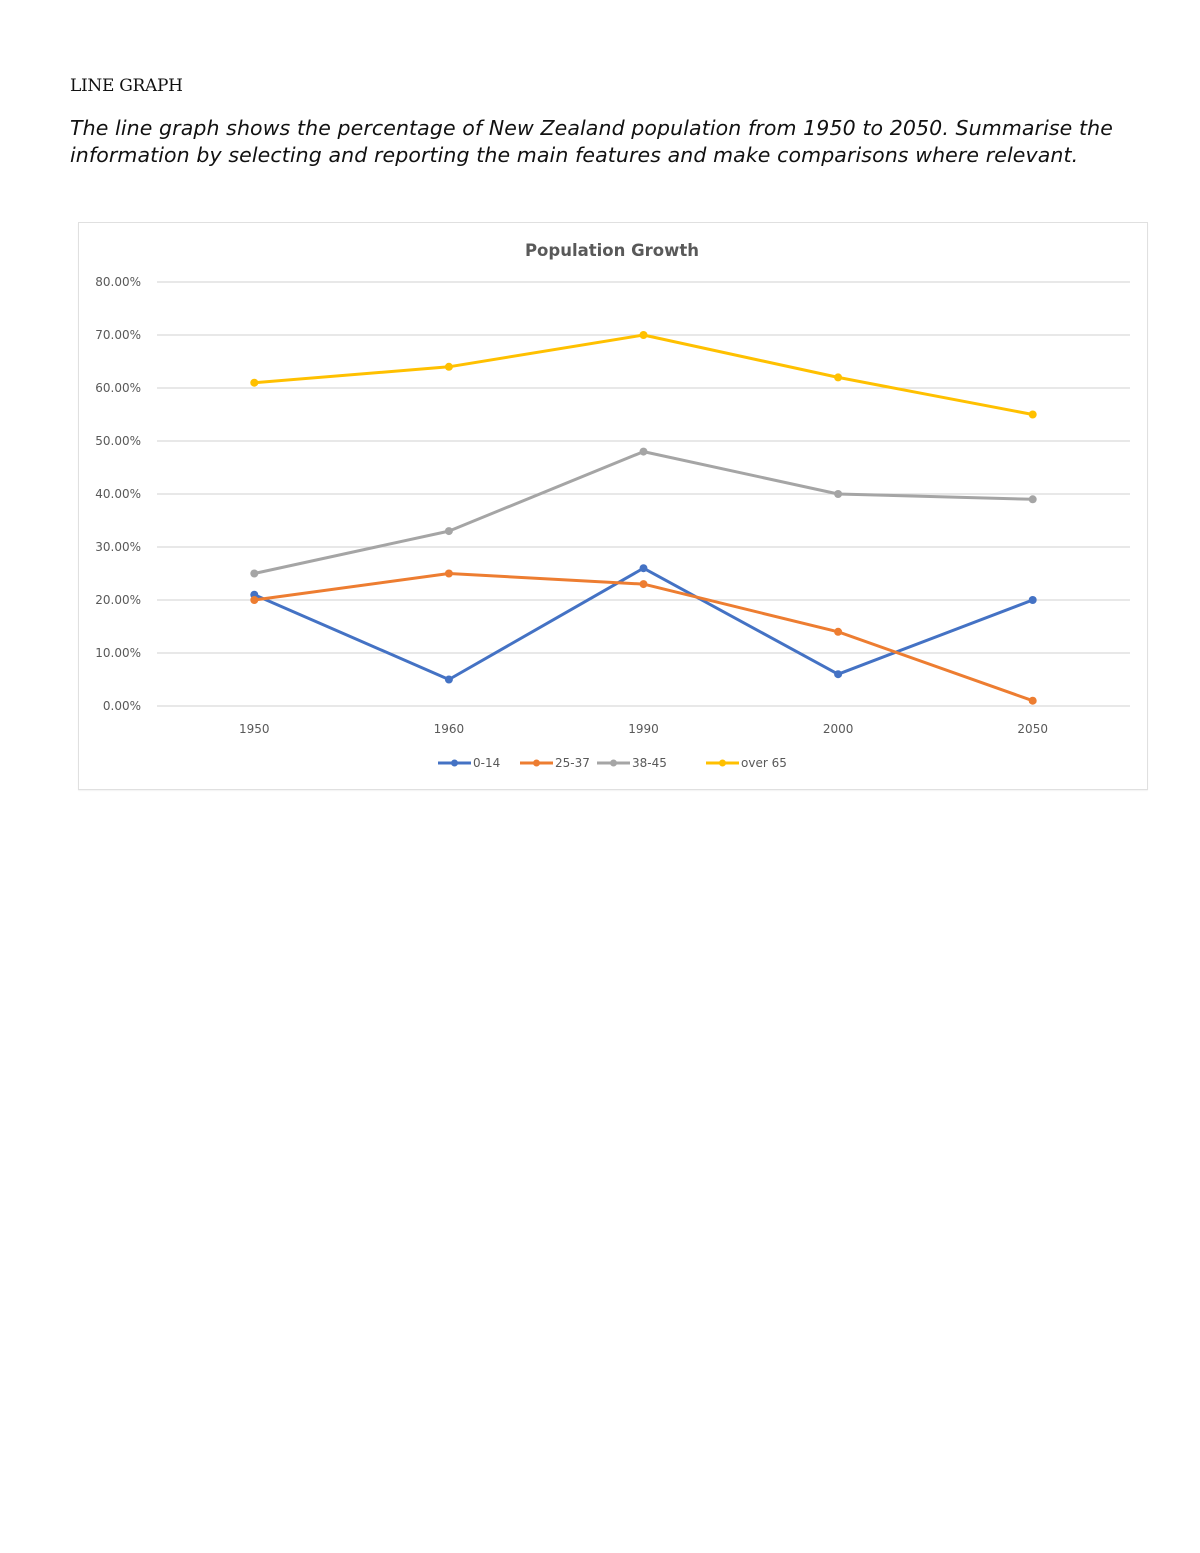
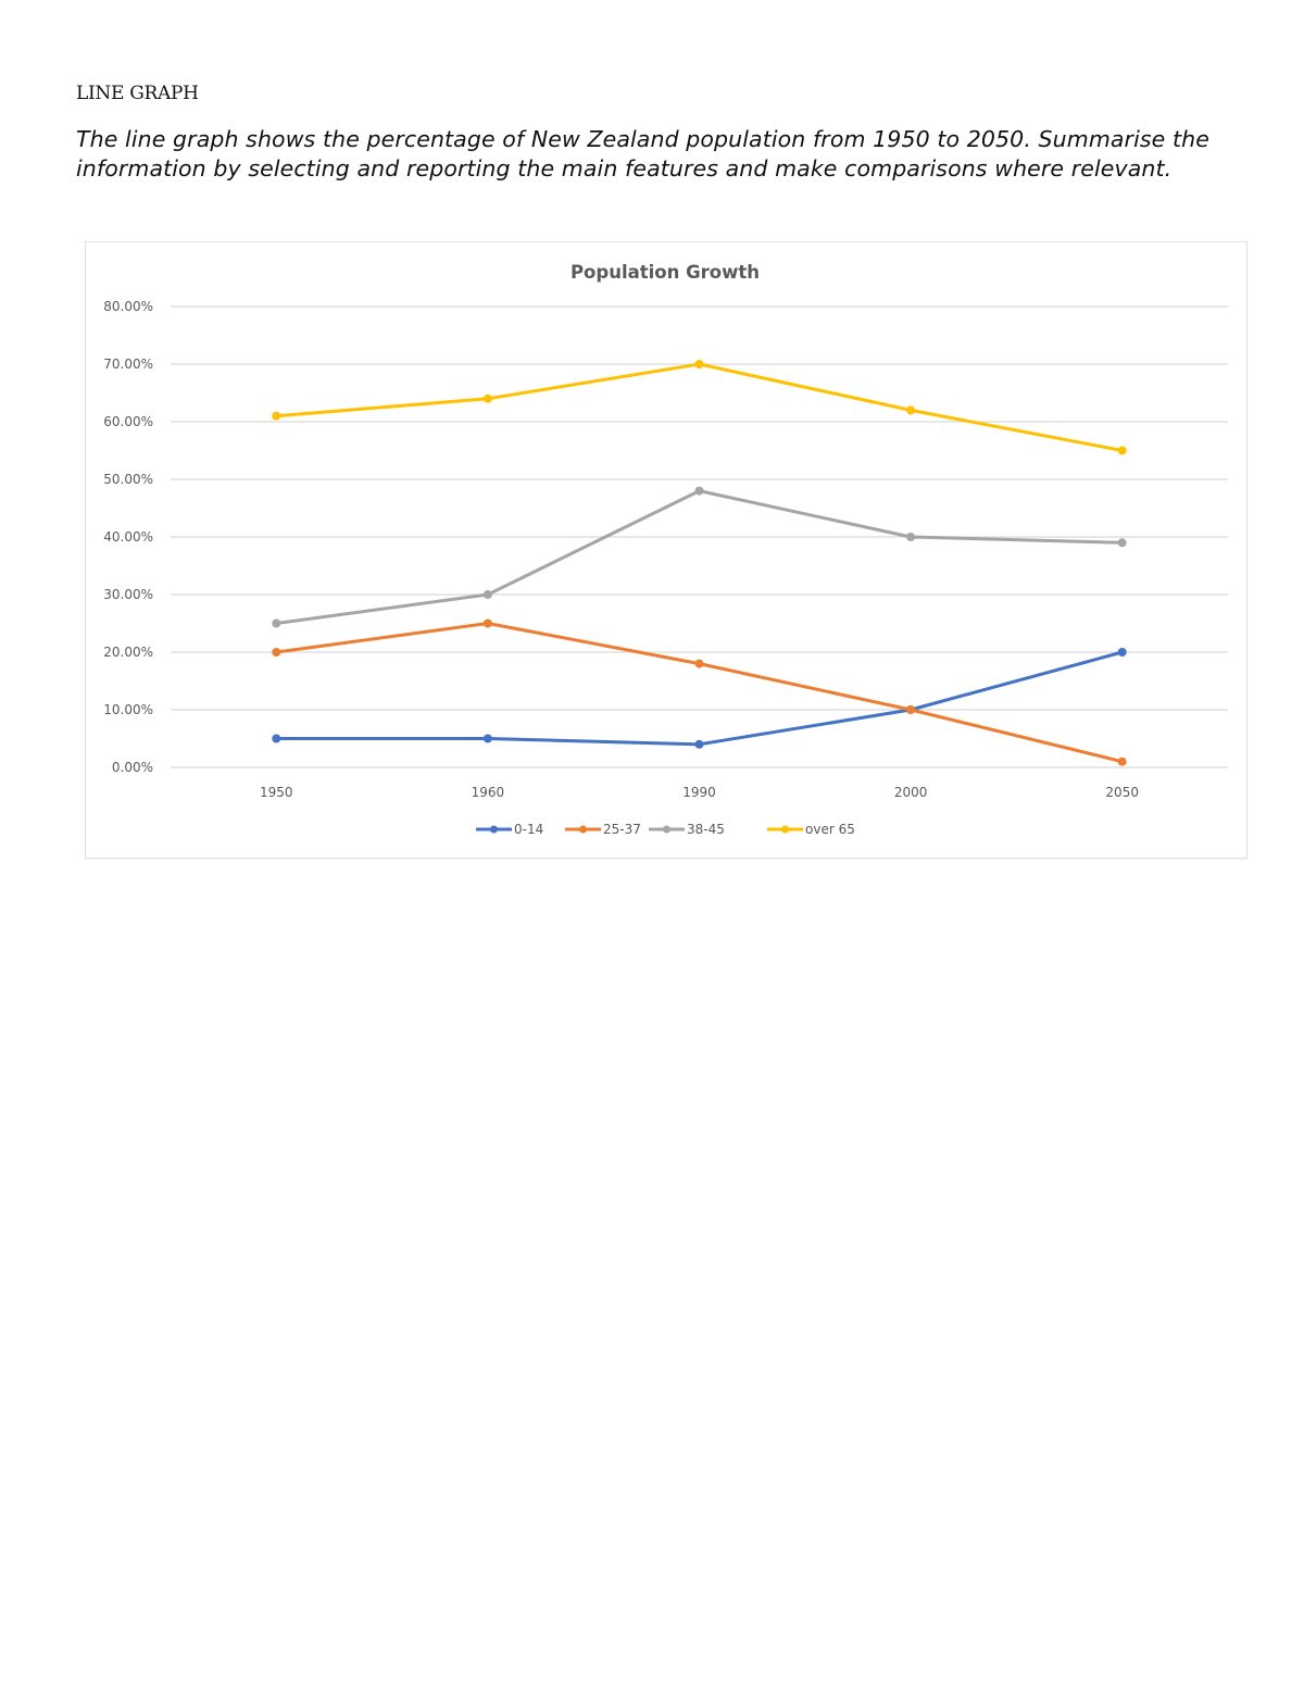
0-14/1950: 21% -> 5%
38-45/1960: 33% -> 30%
0-14/1990: 26% -> 4%
25-37/1990: 23% -> 18%
0-14/2000: 6% -> 10%
25-37/2000: 14% -> 10%
